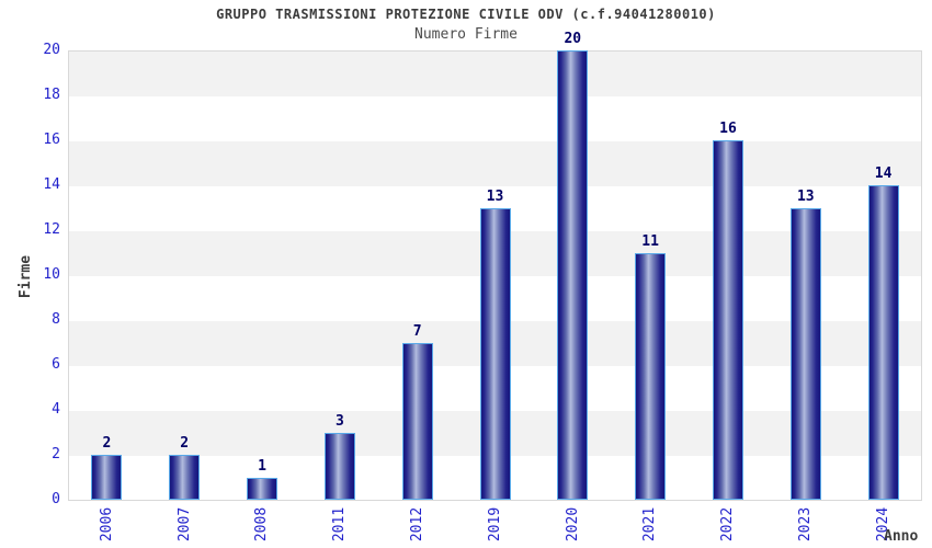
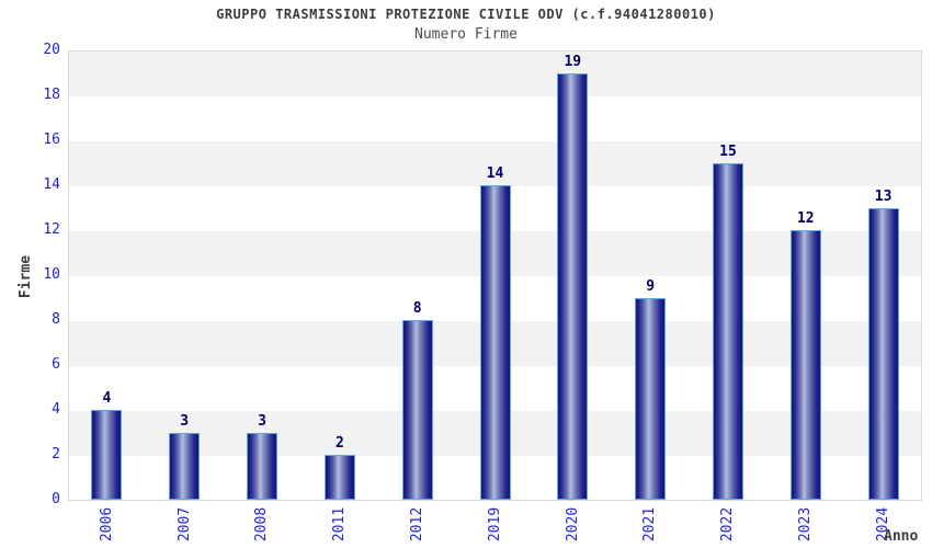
2006: 2 -> 4
2007: 2 -> 3
2008: 1 -> 3
2011: 3 -> 2
2012: 7 -> 8
2019: 13 -> 14
2020: 20 -> 19
2021: 11 -> 9
2022: 16 -> 15
2023: 13 -> 12
2024: 14 -> 13
